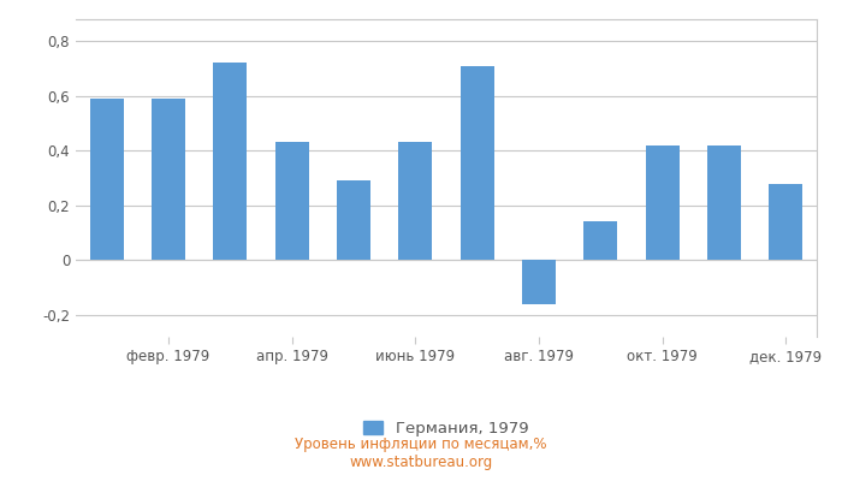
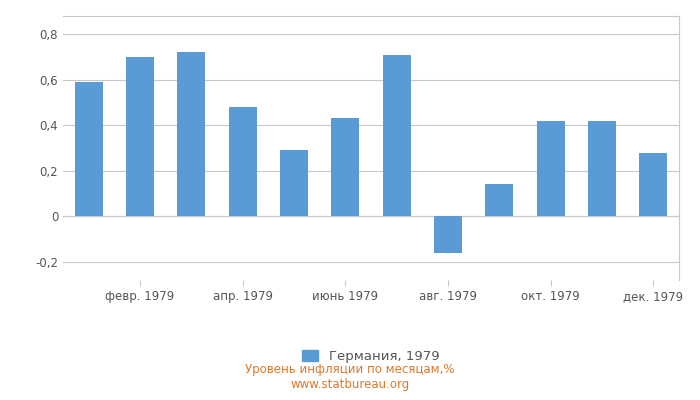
февр. 1979: 0,59 -> 0,70
апр. 1979: 0,43 -> 0,48
